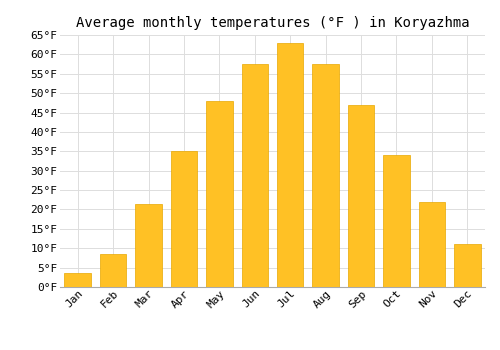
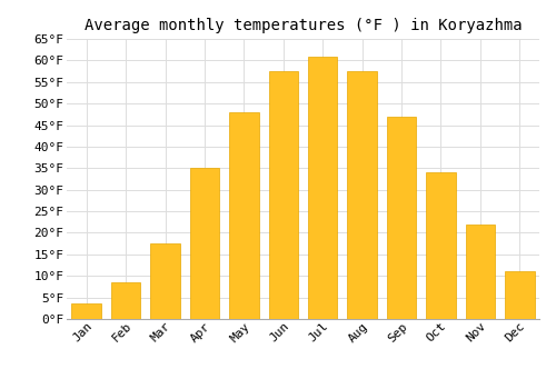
Mar: 21.5°F -> 17.5°F
Jul: 63.0°F -> 61.0°F
